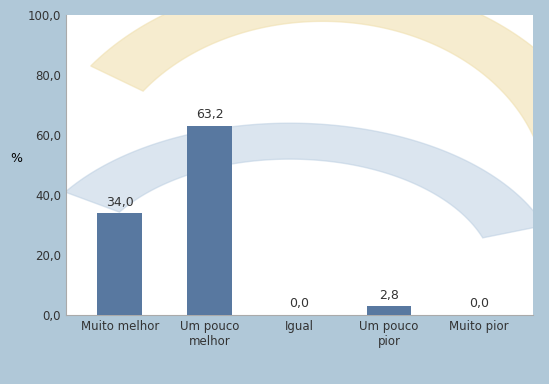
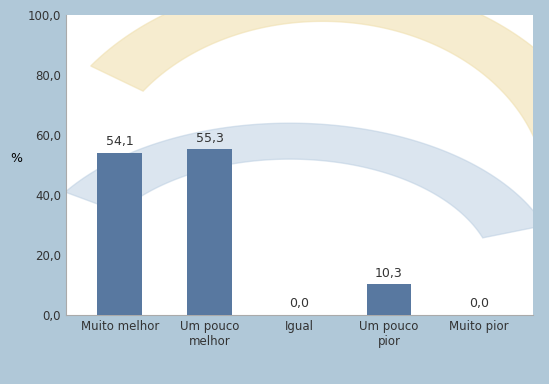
Muito melhor: 34,0 -> 54,1
Um pouco melhor: 63,2 -> 55,3
Um pouco pior: 2,8 -> 10,3
